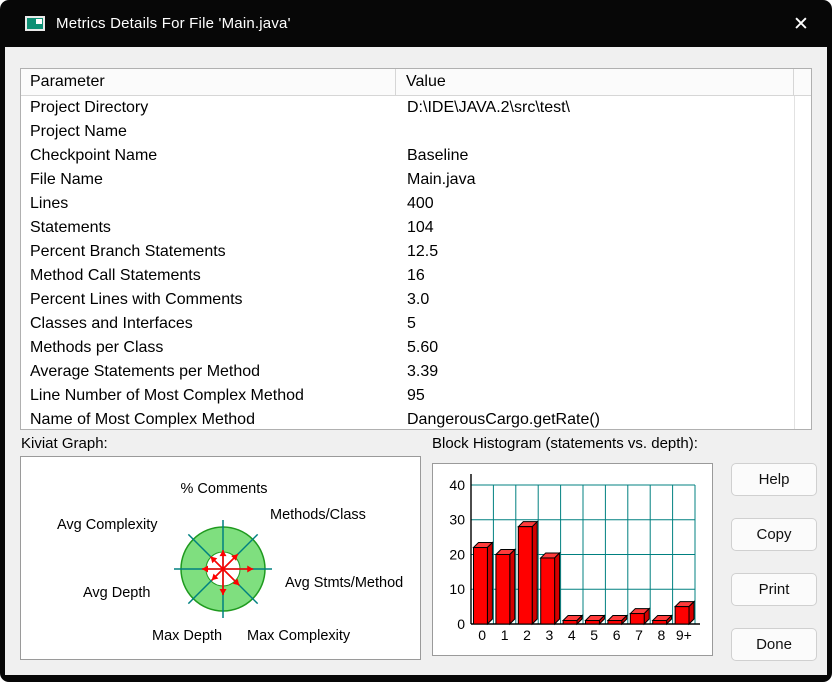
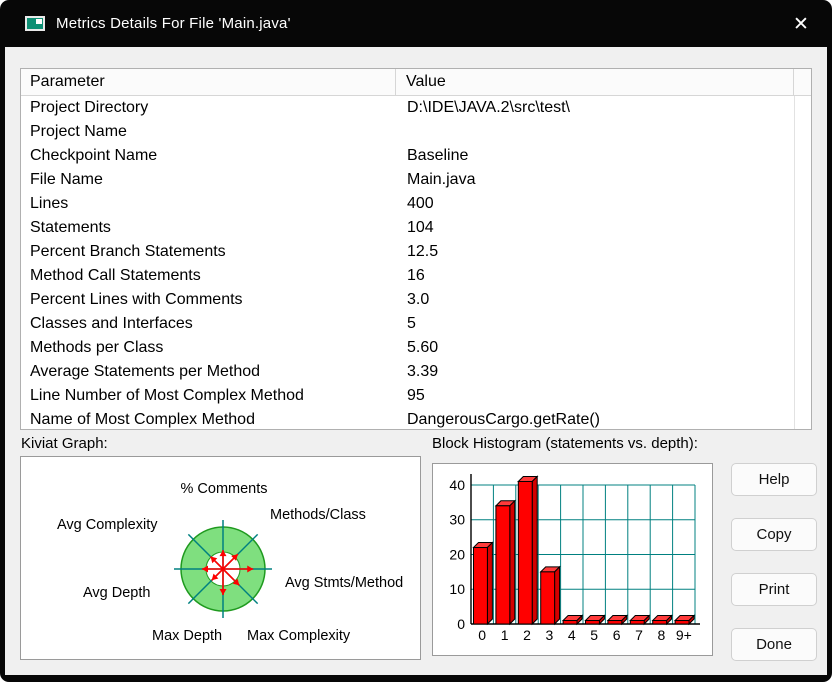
1: 20 -> 34
2: 28 -> 41
3: 19 -> 15
7: 3 -> 1
9+: 5 -> 1
